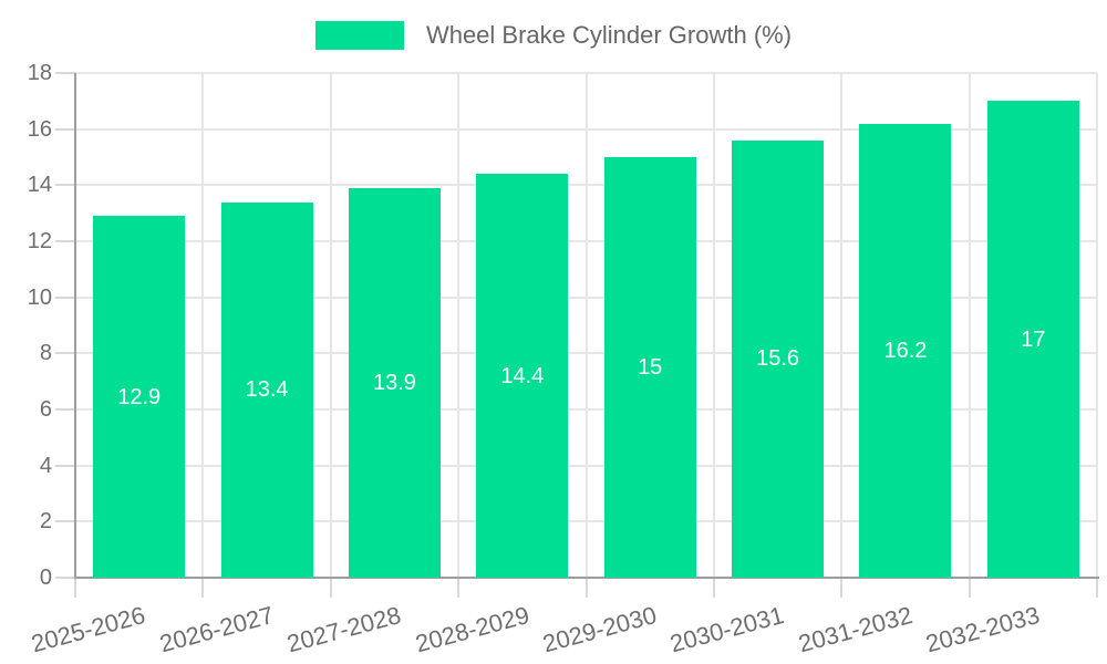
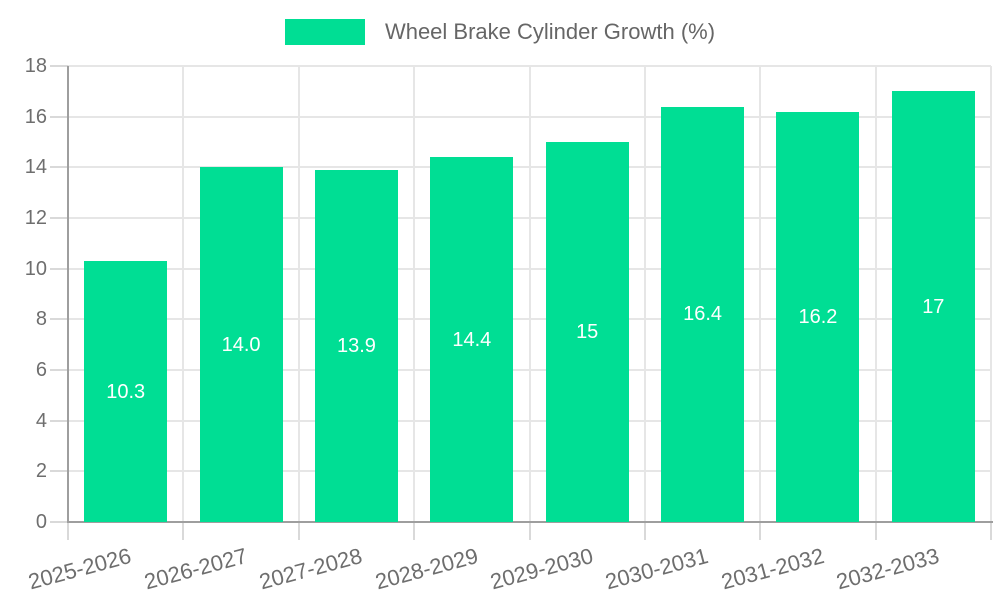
2025-2026: 12.9 -> 10.3
2026-2027: 13.4 -> 14.0
2030-2031: 15.6 -> 16.4
